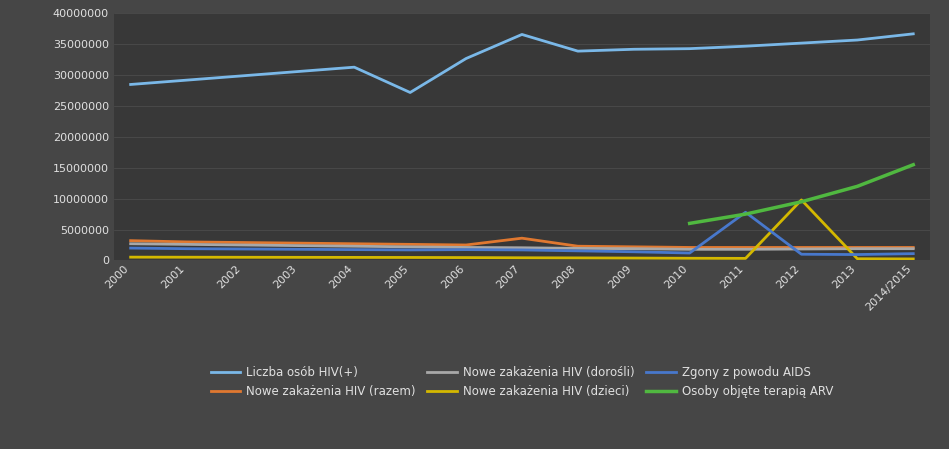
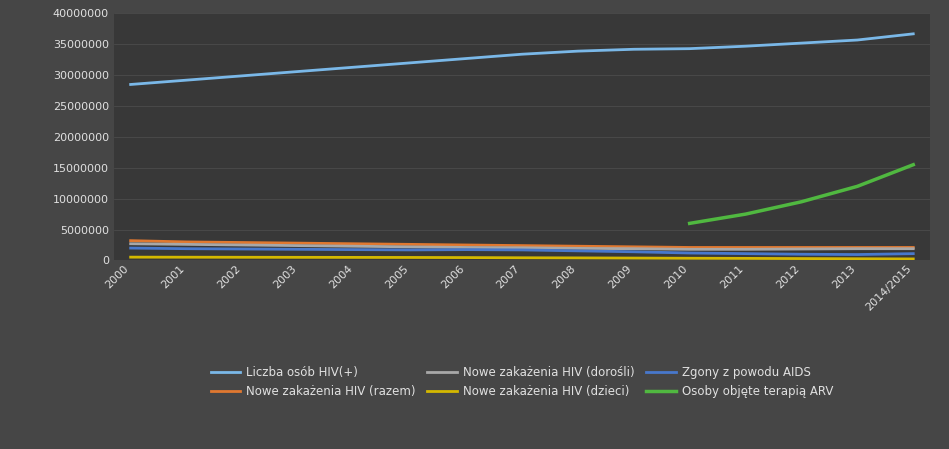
Liczba osób HIV(+)/2005: 27200000 -> 32000000
Liczba osób HIV(+)/2007: 36600000 -> 33400000
Nowe zakażenia HIV (razem)/2007: 3600000 -> 2400000
Zgony z powodu AIDS/2011: 7800000 -> 1100000
Nowe zakażenia HIV (dzieci)/2012: 9800000 -> 300000
